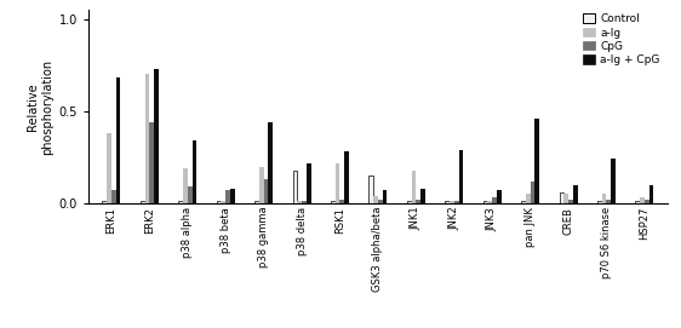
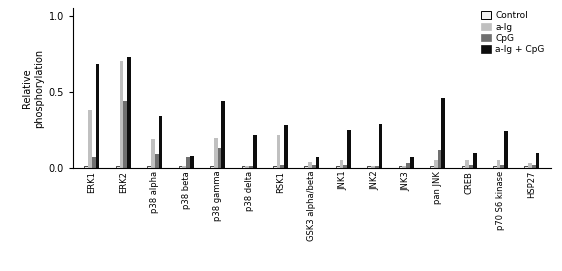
Control/p38 delta: 0.18 -> 0.01
Control/GSK3 alpha/beta: 0.15 -> 0.01
a-Ig/JNK1: 0.18 -> 0.05
a-Ig + CpG/JNK1: 0.08 -> 0.25
Control/CREB: 0.06 -> 0.01
